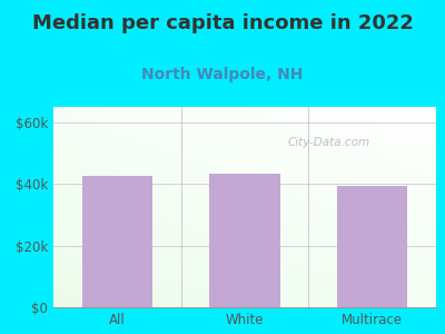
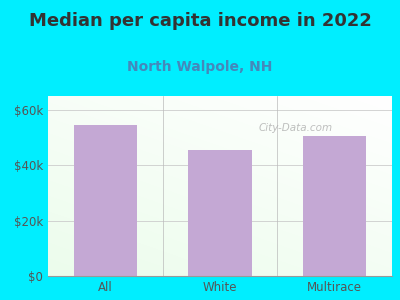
All: $42.5k -> $54.5k
White: $43.5k -> $45.5k
Multirace: $39.5k -> $50.5k
